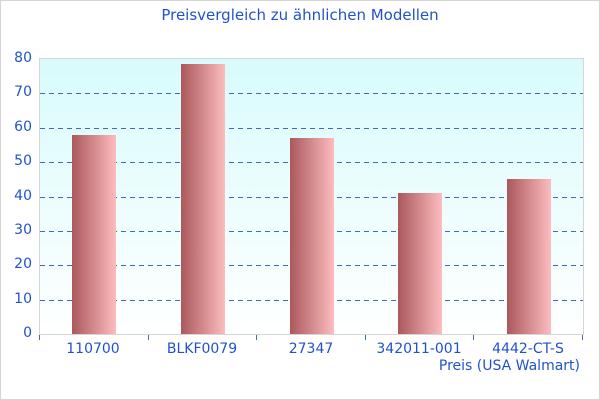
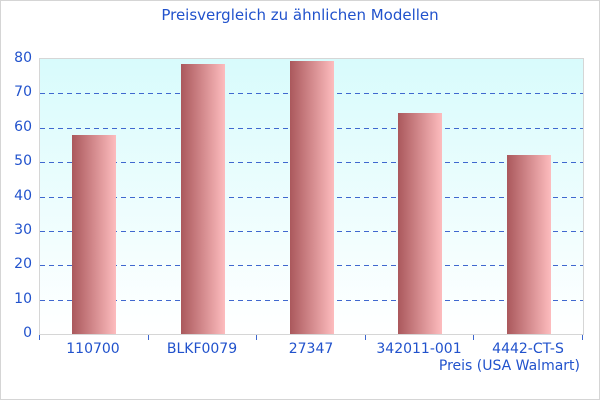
27347: 57 -> 79
342011-001: 41 -> 64
4442-CT-S: 45 -> 52
